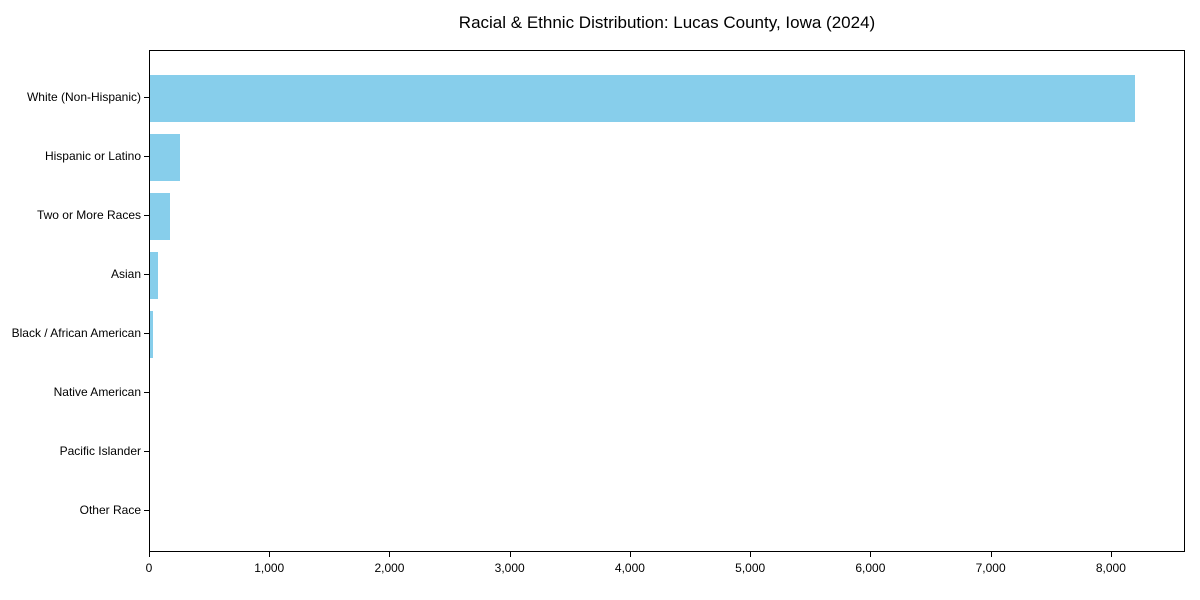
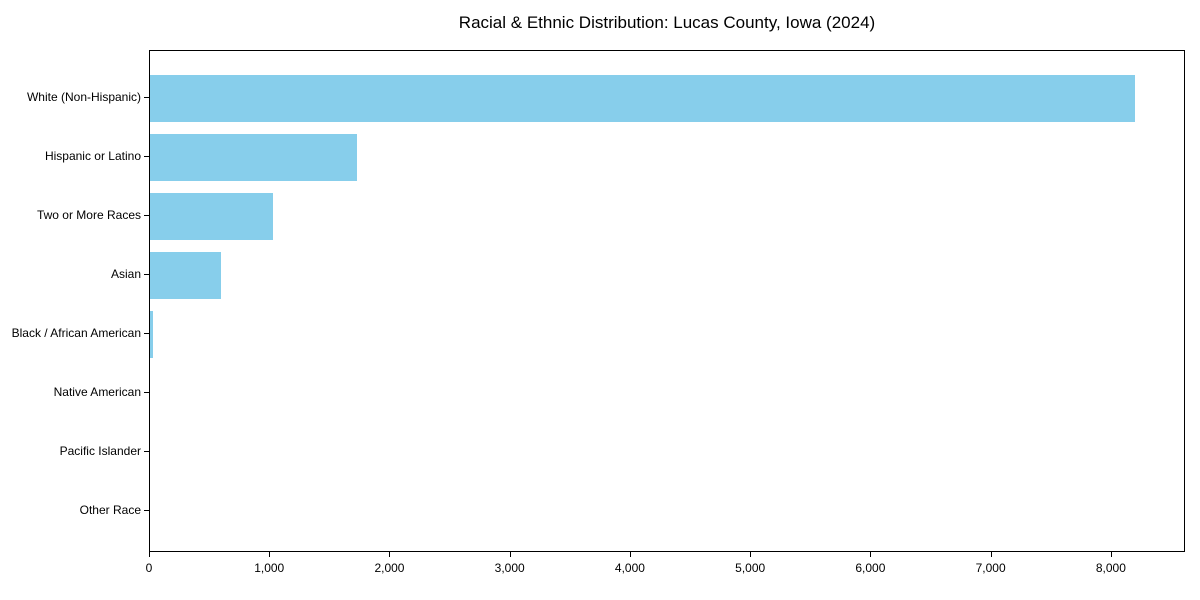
Hispanic or Latino: 250 -> 1720
Two or More Races: 160 -> 1020
Asian: 70 -> 590
